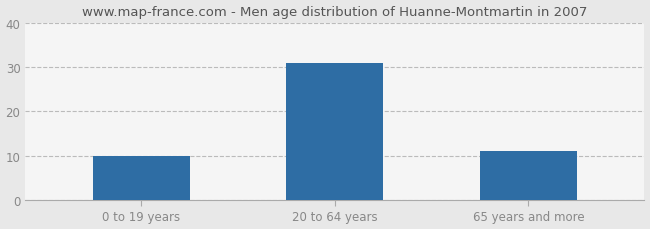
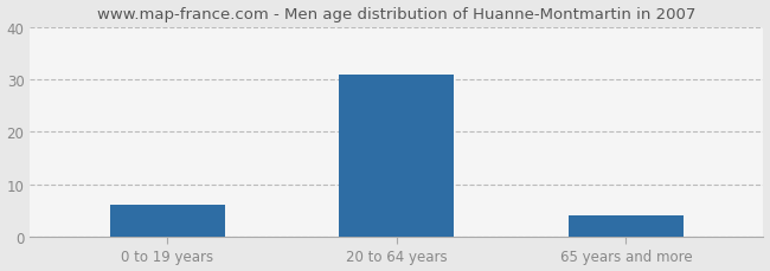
0 to 19 years: 10 -> 6
65 years and more: 11 -> 4
